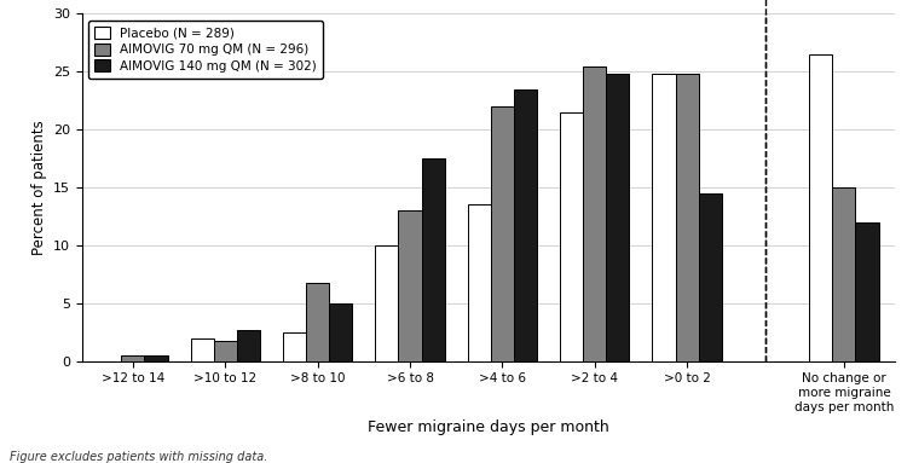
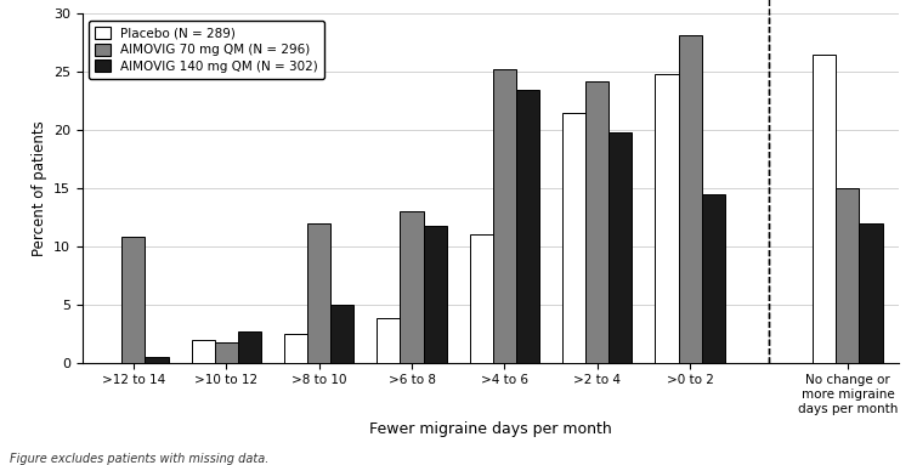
AIMOVIG 70 mg QM (N = 296)/>12 to 14: 0.5 -> 10.8
AIMOVIG 70 mg QM (N = 296)/>8 to 10: 6.8 -> 12.0
Placebo (N = 289)/>6 to 8: 10.0 -> 3.8
AIMOVIG 140 mg QM (N = 302)/>6 to 8: 17.5 -> 11.8
Placebo (N = 289)/>4 to 6: 13.5 -> 11.0
AIMOVIG 70 mg QM (N = 296)/>4 to 6: 22.0 -> 25.2
AIMOVIG 70 mg QM (N = 296)/>2 to 4: 25.5 -> 24.2
AIMOVIG 140 mg QM (N = 302)/>2 to 4: 24.8 -> 19.8
AIMOVIG 70 mg QM (N = 296)/>0 to 2: 24.8 -> 28.2
